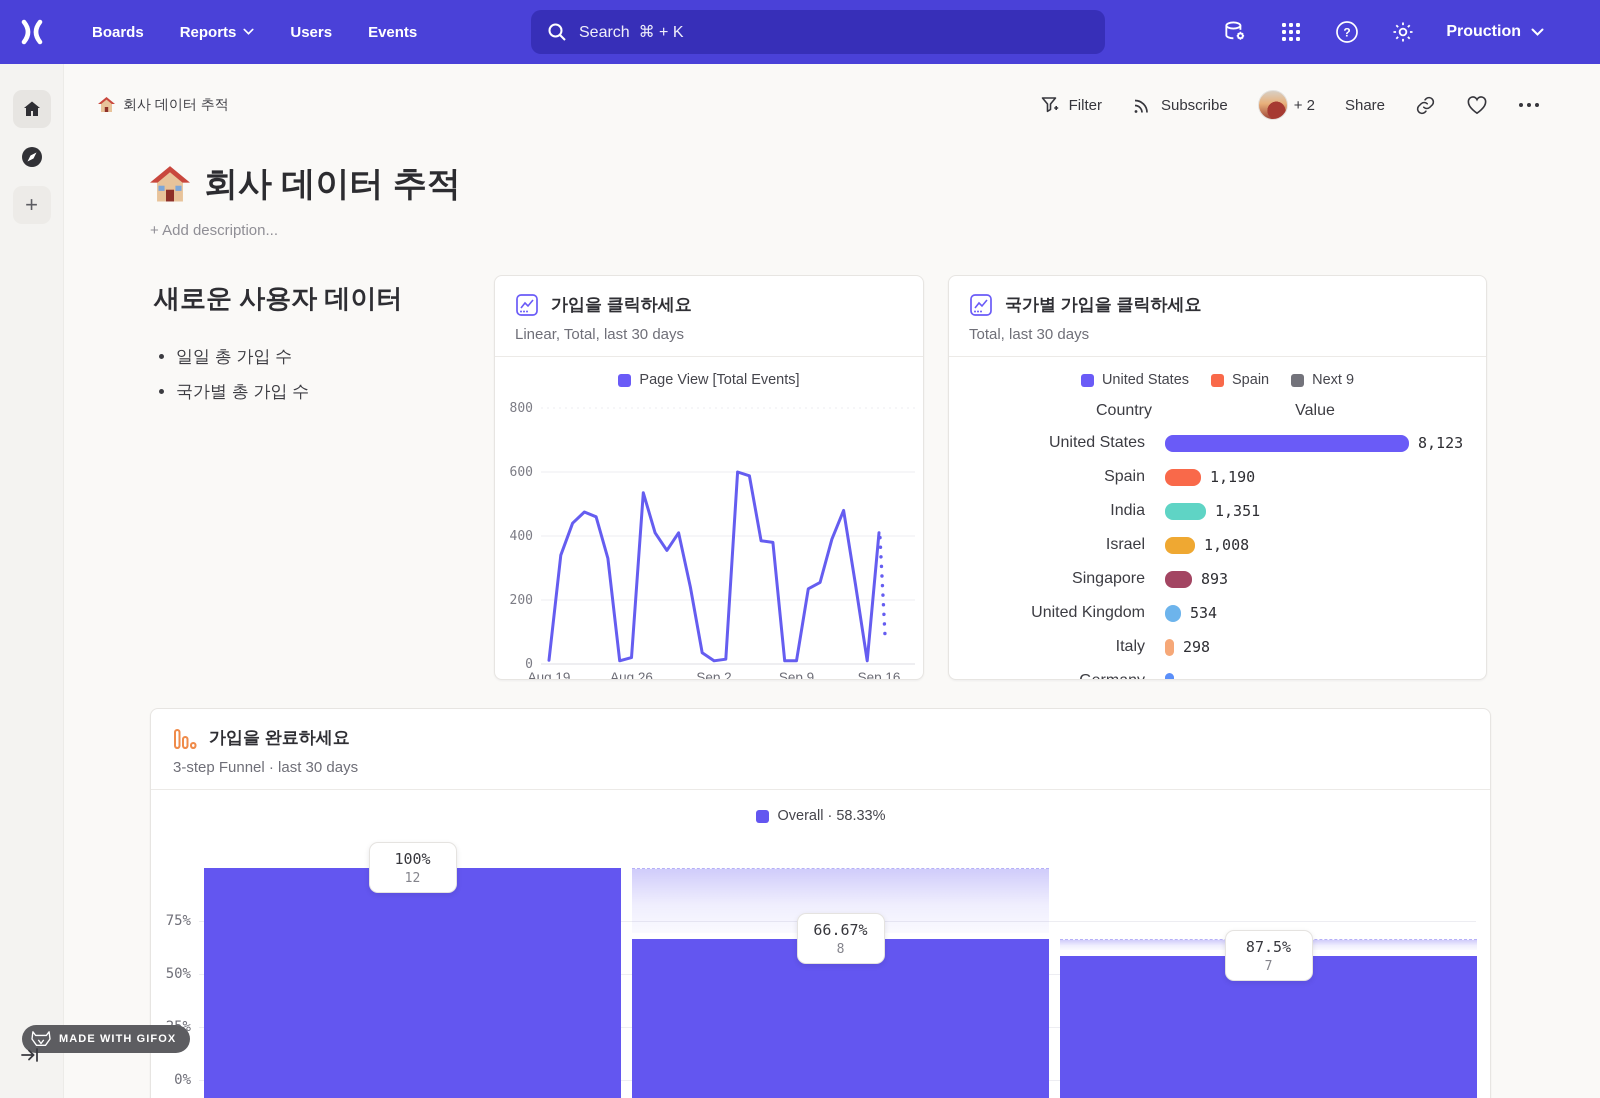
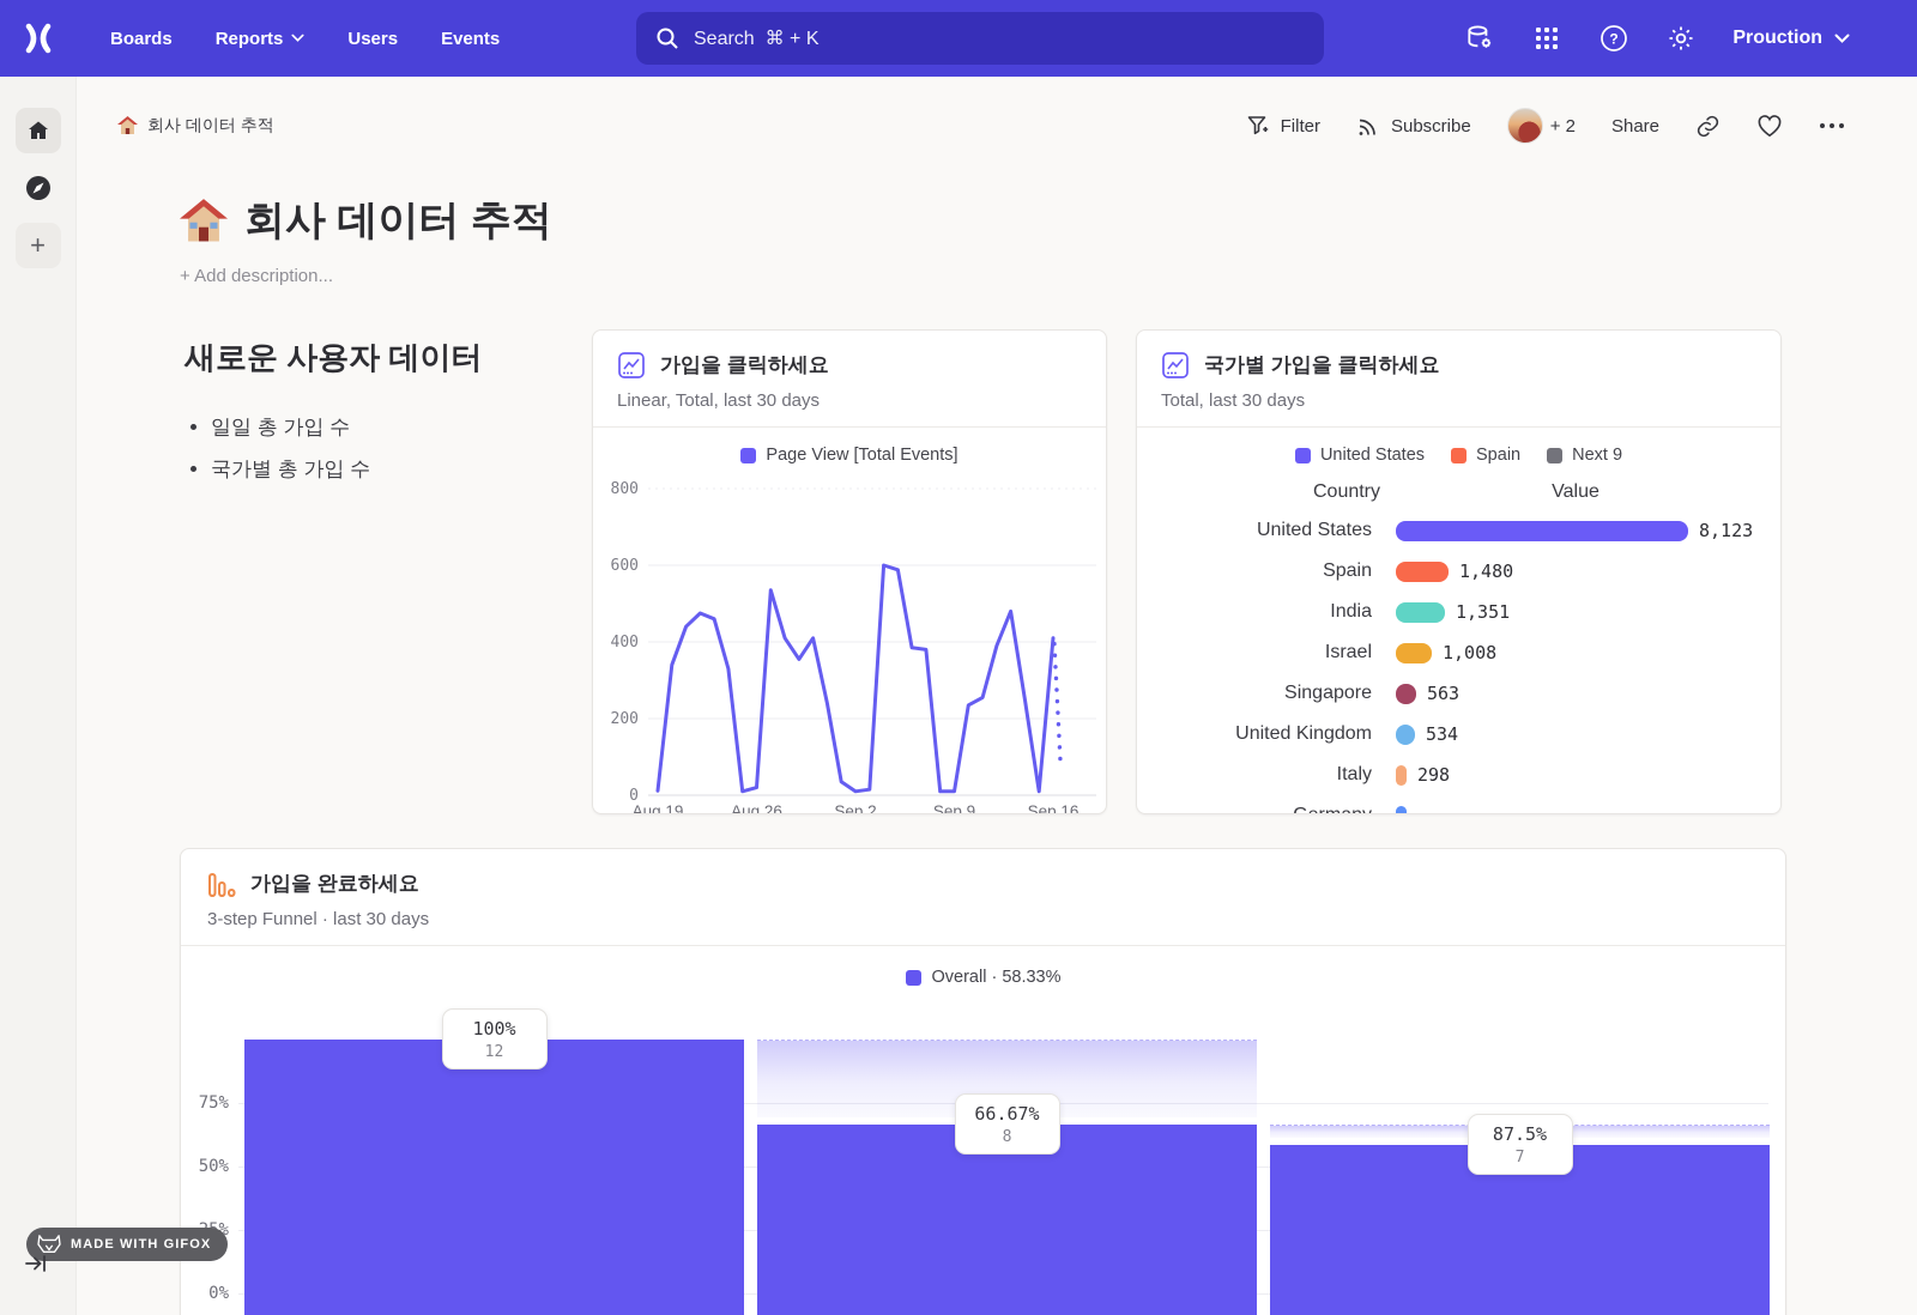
국가별 가입을 클릭하세요/Spain: 1,190 -> 1,480
국가별 가입을 클릭하세요/Singapore: 893 -> 563
